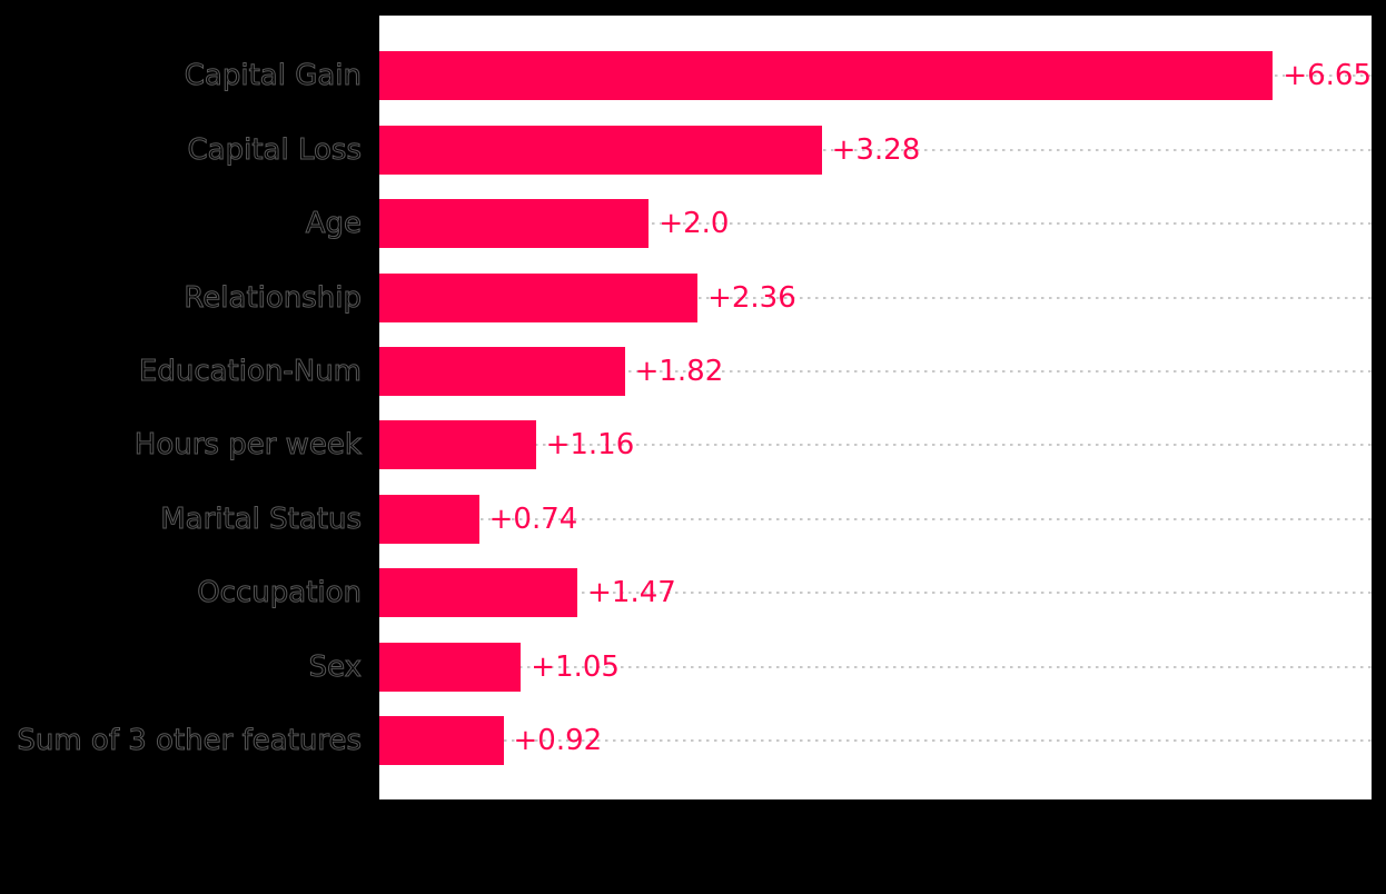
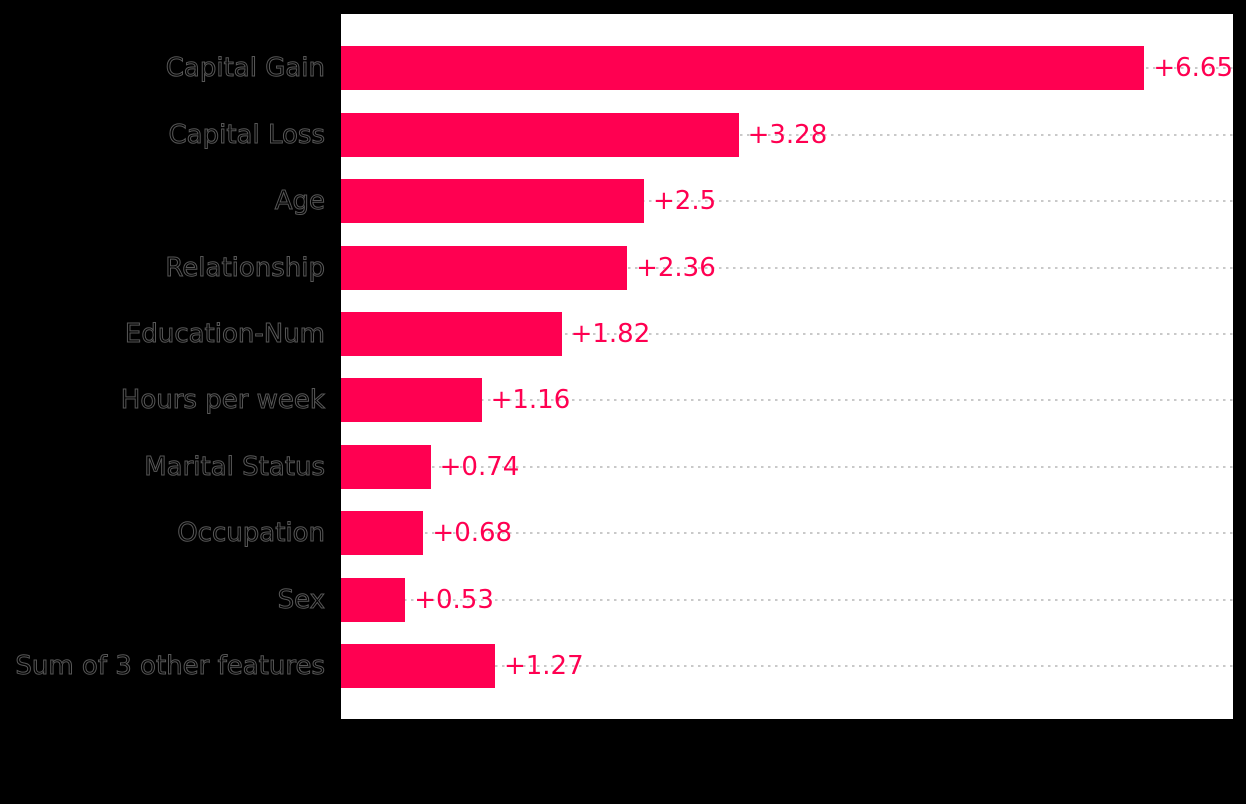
Age: +2.0 -> +2.5
Occupation: +1.47 -> +0.68
Sex: +1.05 -> +0.53
Sum of 3 other features: +0.92 -> +1.27
